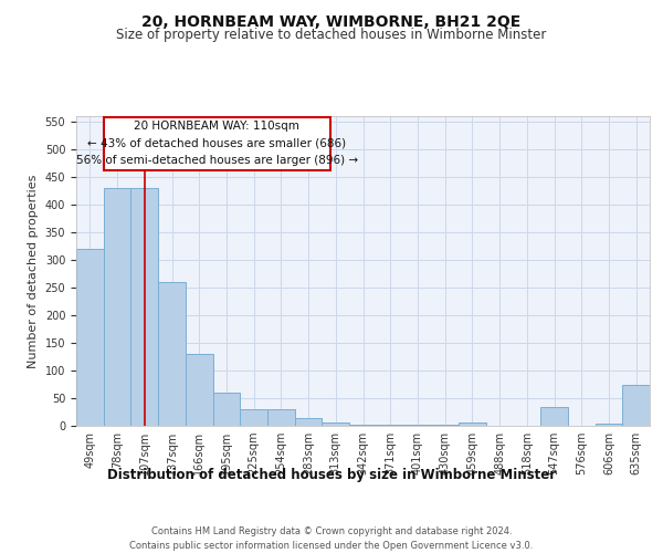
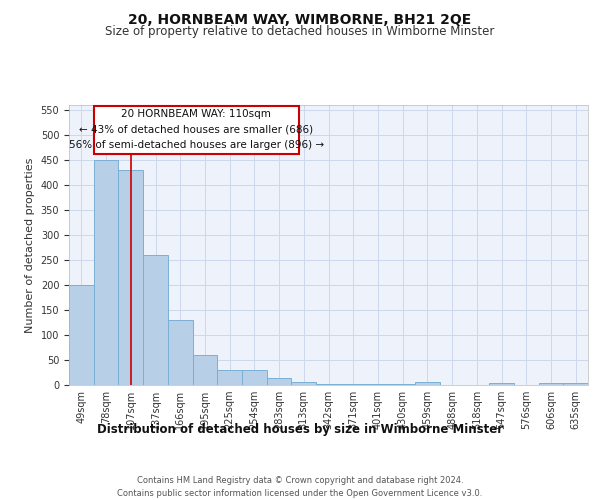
49sqm: 320 -> 200
78sqm: 430 -> 450
547sqm: 34 -> 4
635sqm: 74 -> 4
